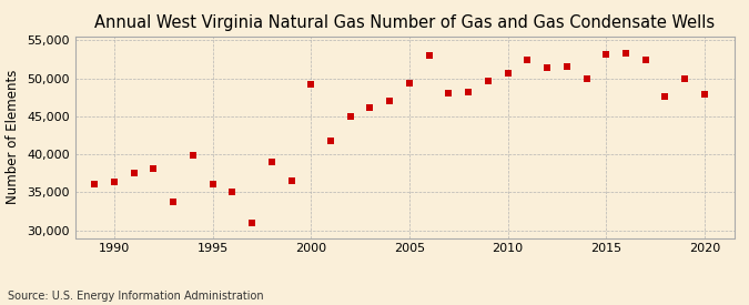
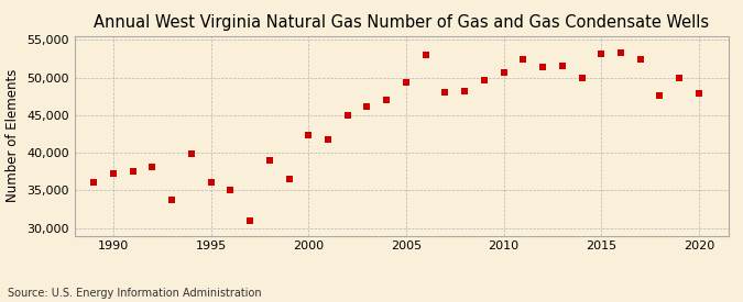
1990: 36,400 -> 37,300
2000: 49,200 -> 42,300
